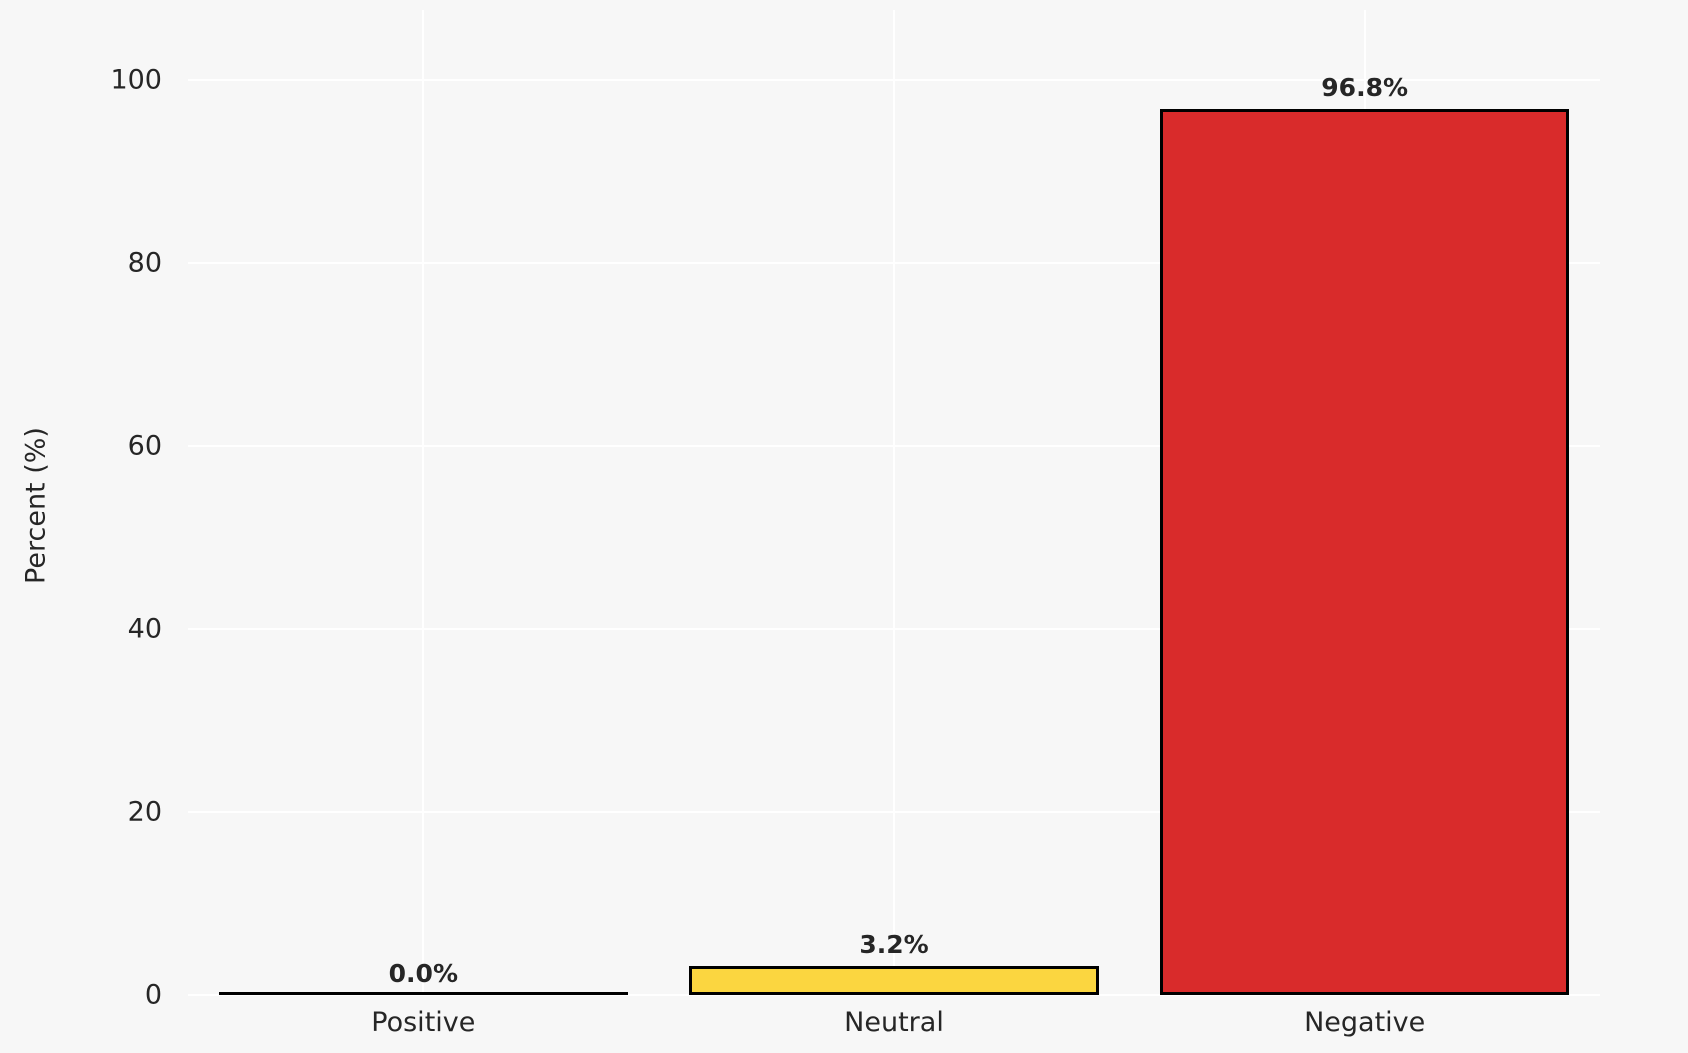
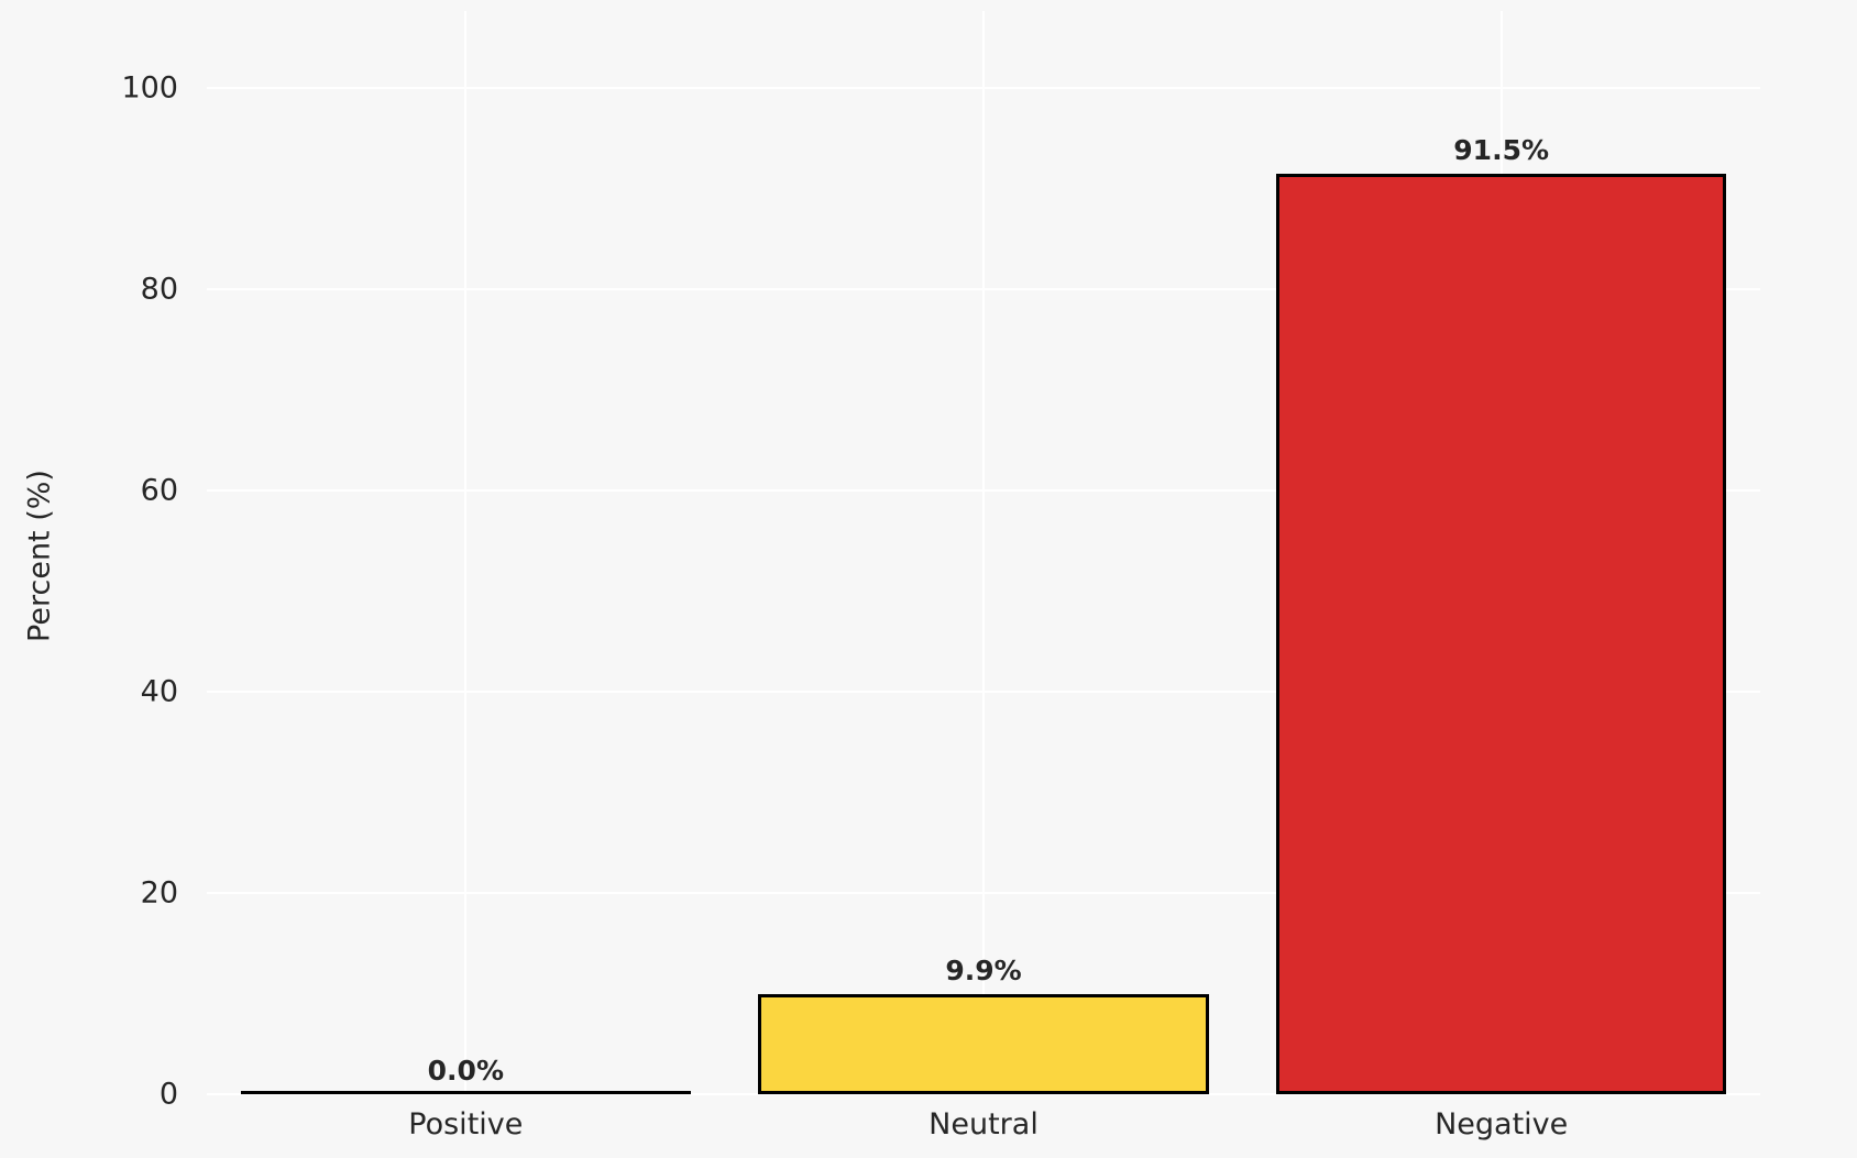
Neutral: 3.2% -> 9.9%
Negative: 96.8% -> 91.5%
